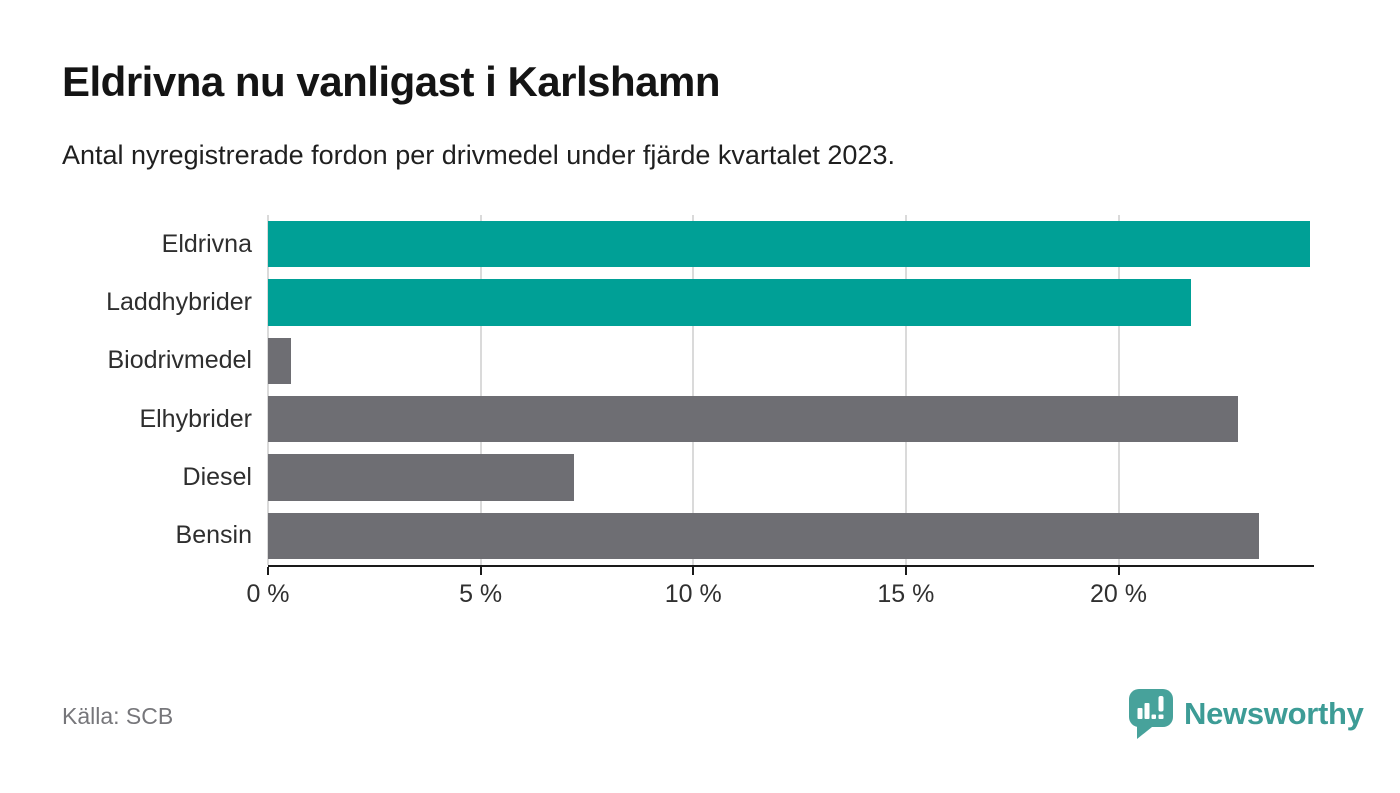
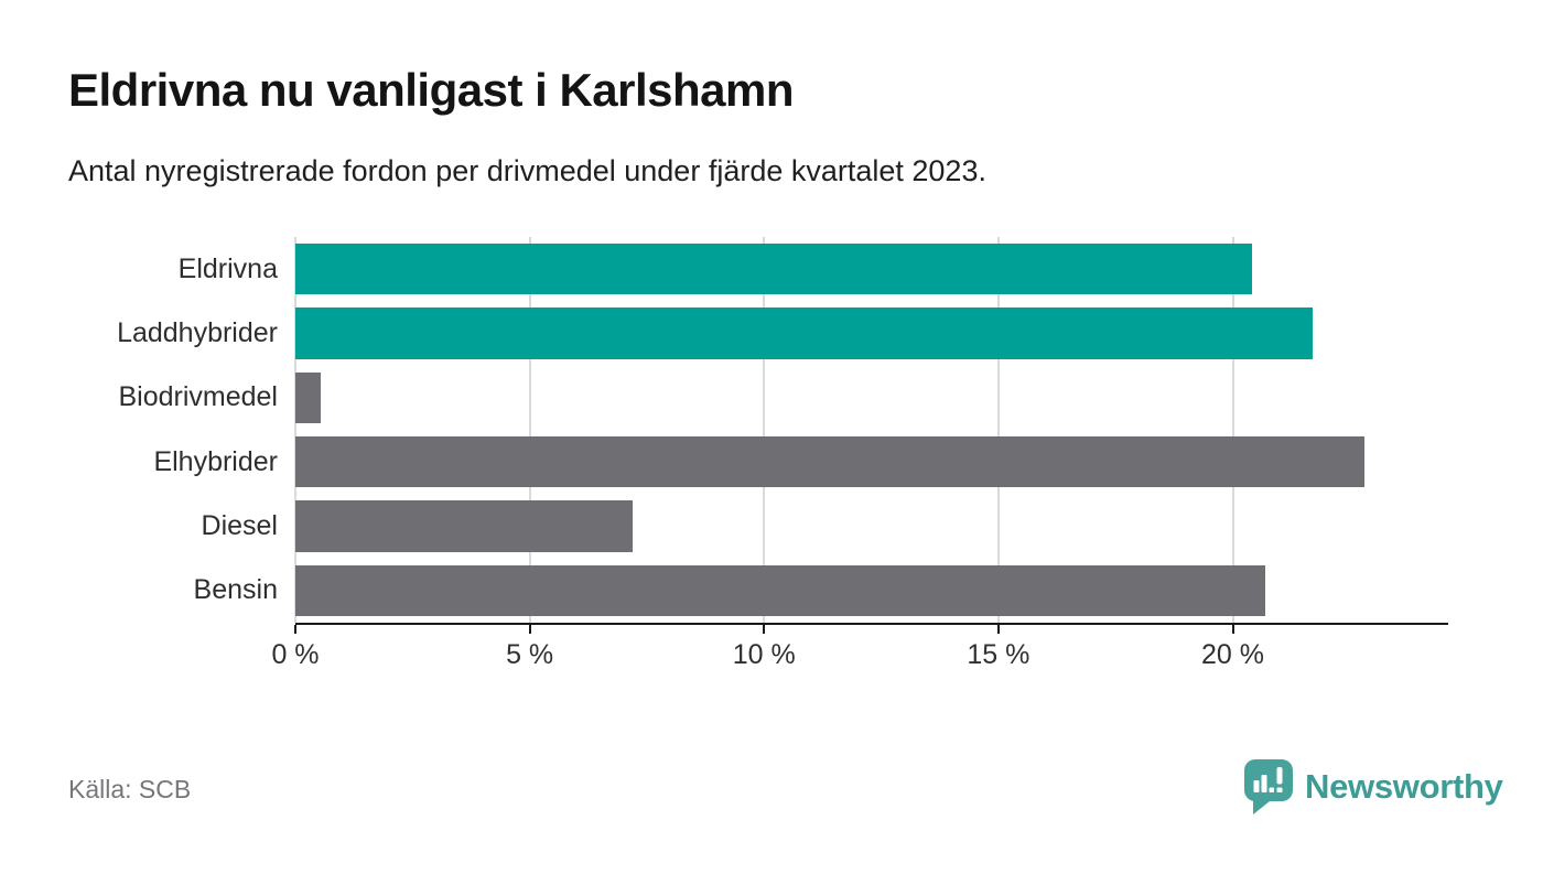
Eldrivna: 24.5% -> 20.4%
Bensin: 23.3% -> 20.7%
